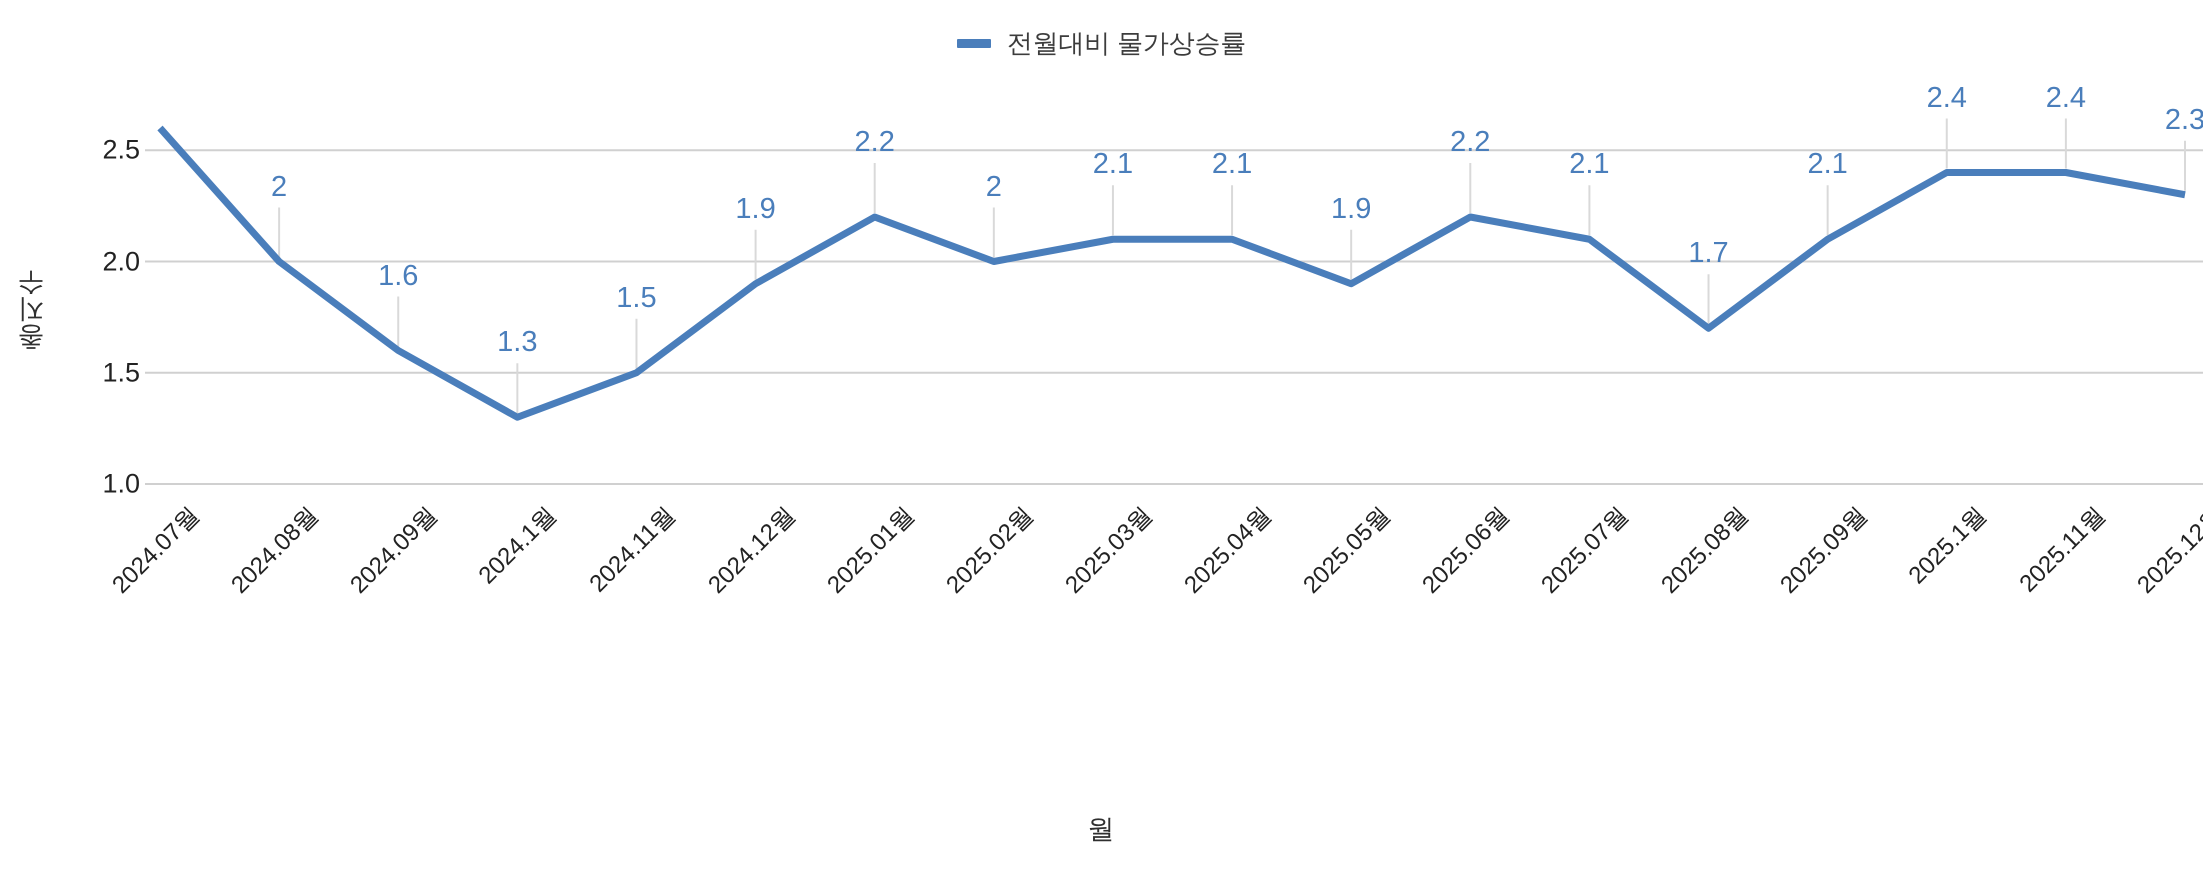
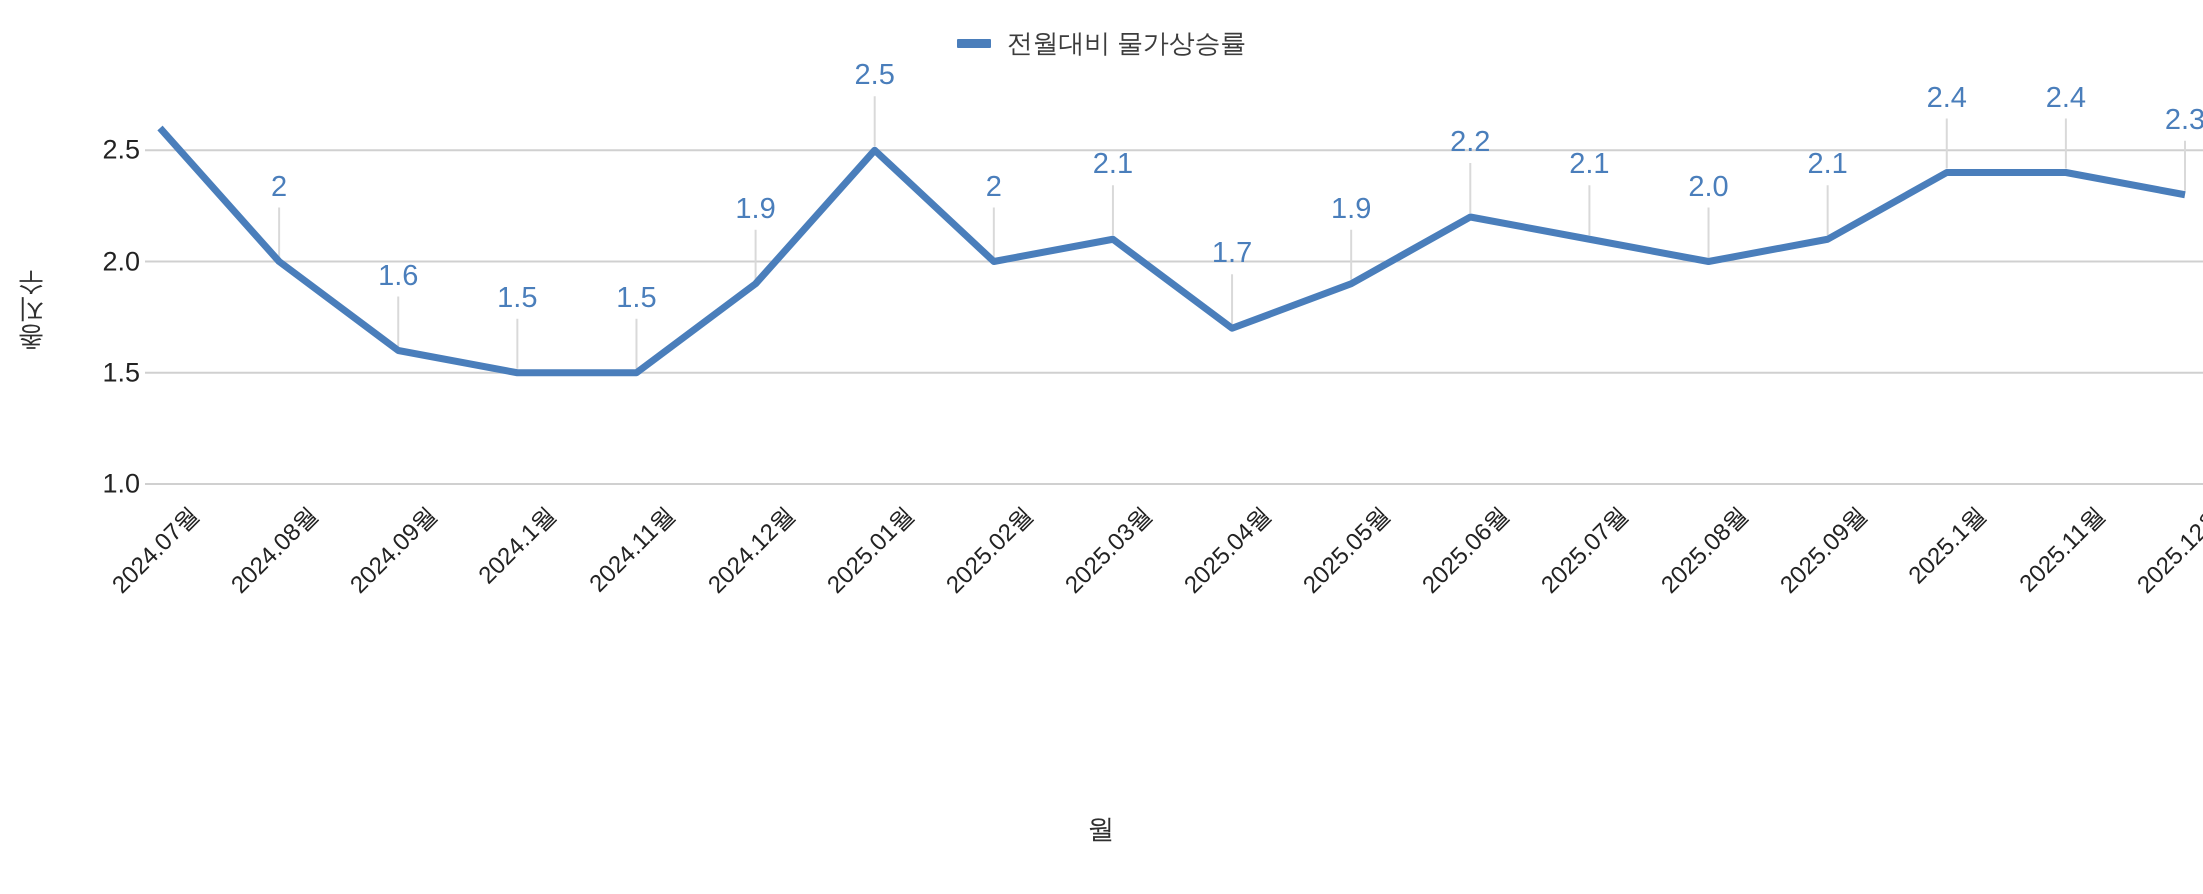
2024.1월: 1.3 -> 1.5
2025.01월: 2.2 -> 2.5
2025.04월: 2.1 -> 1.7
2025.08월: 1.7 -> 2.0
